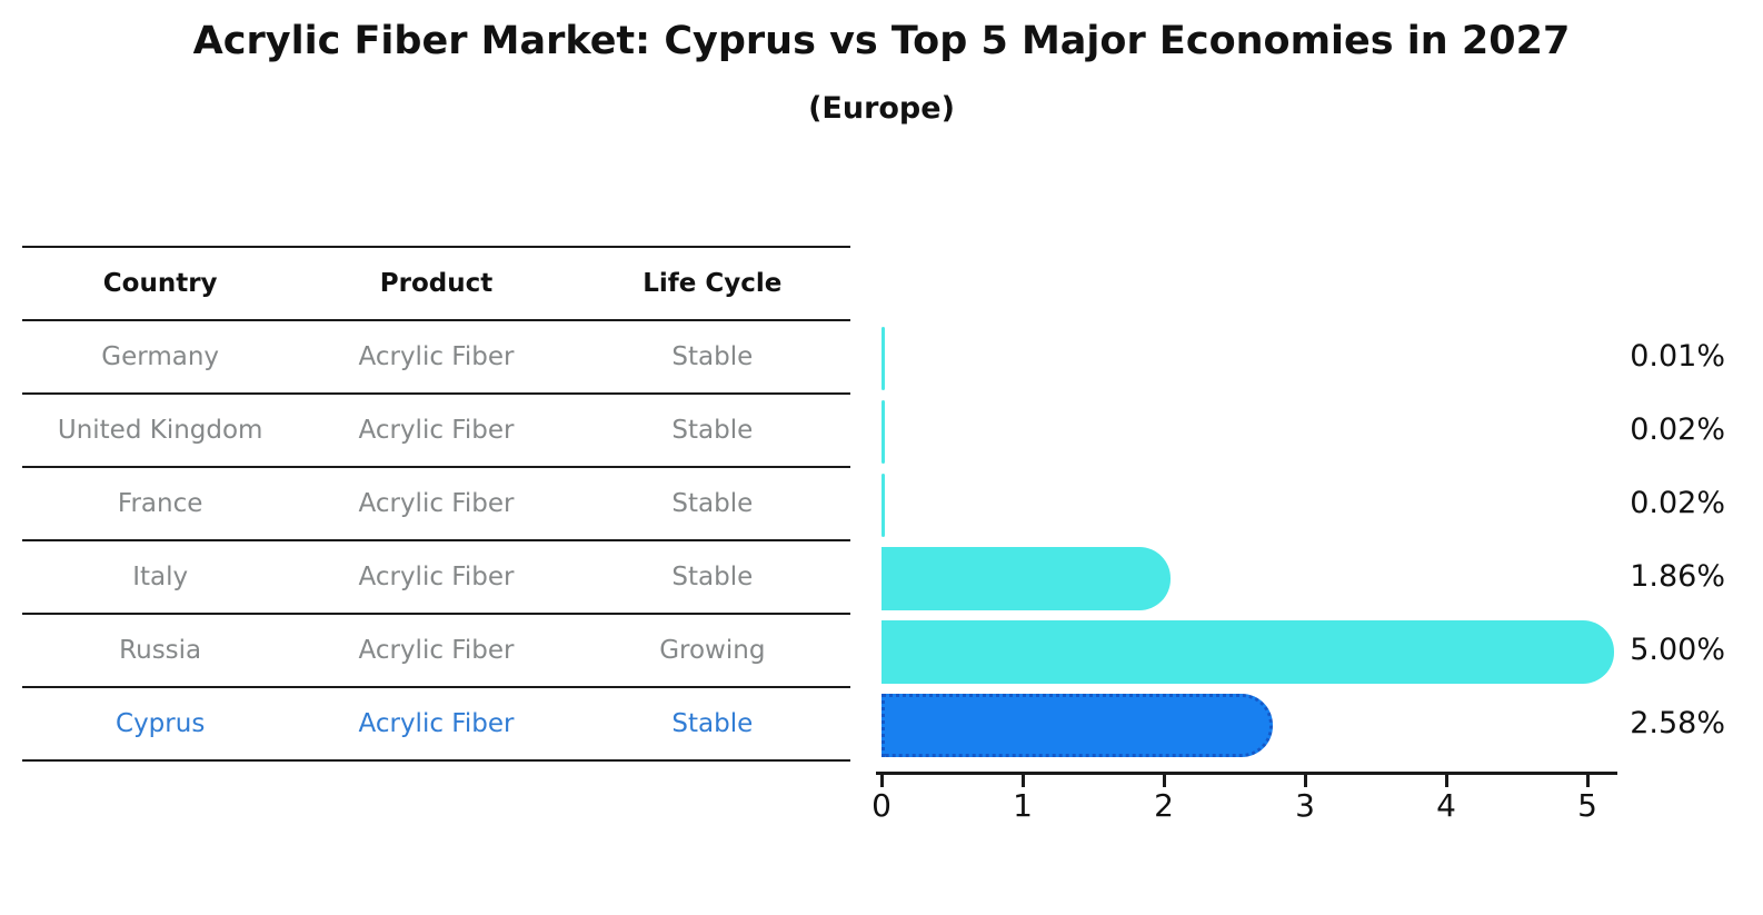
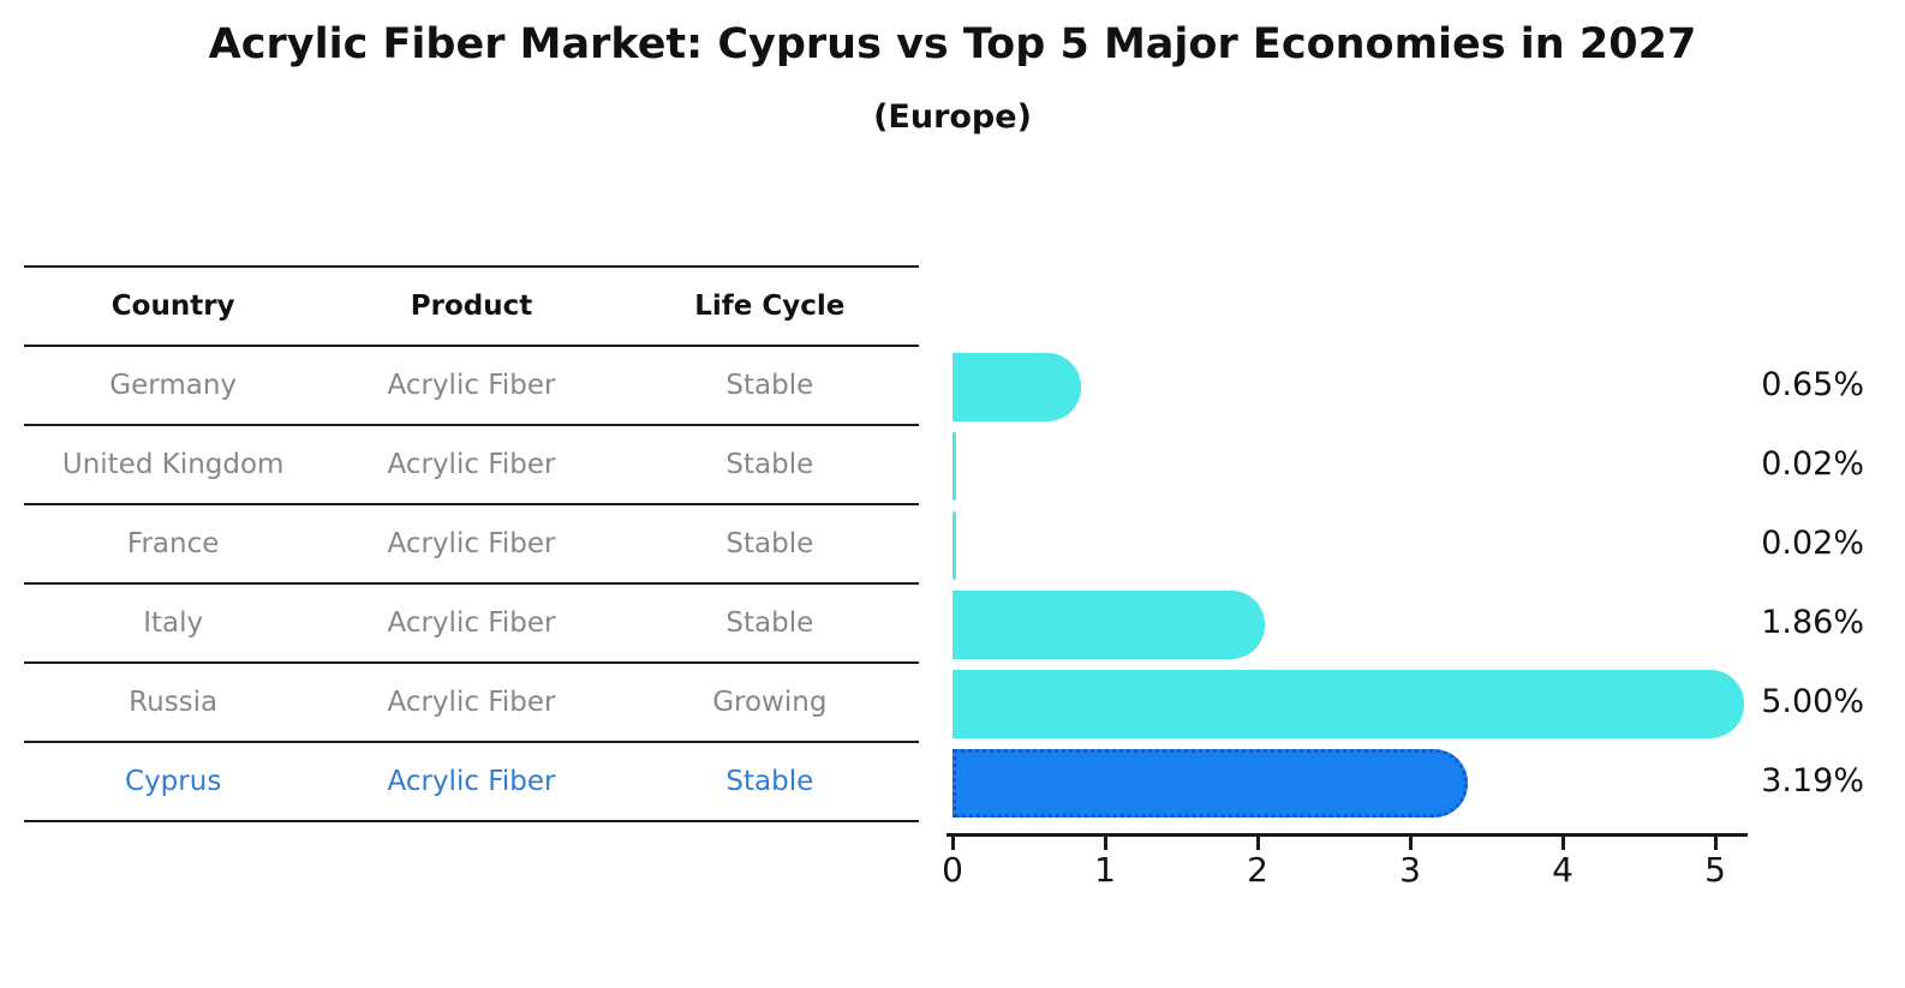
Germany: 0.01% -> 0.65%
Cyprus: 2.58% -> 3.19%
